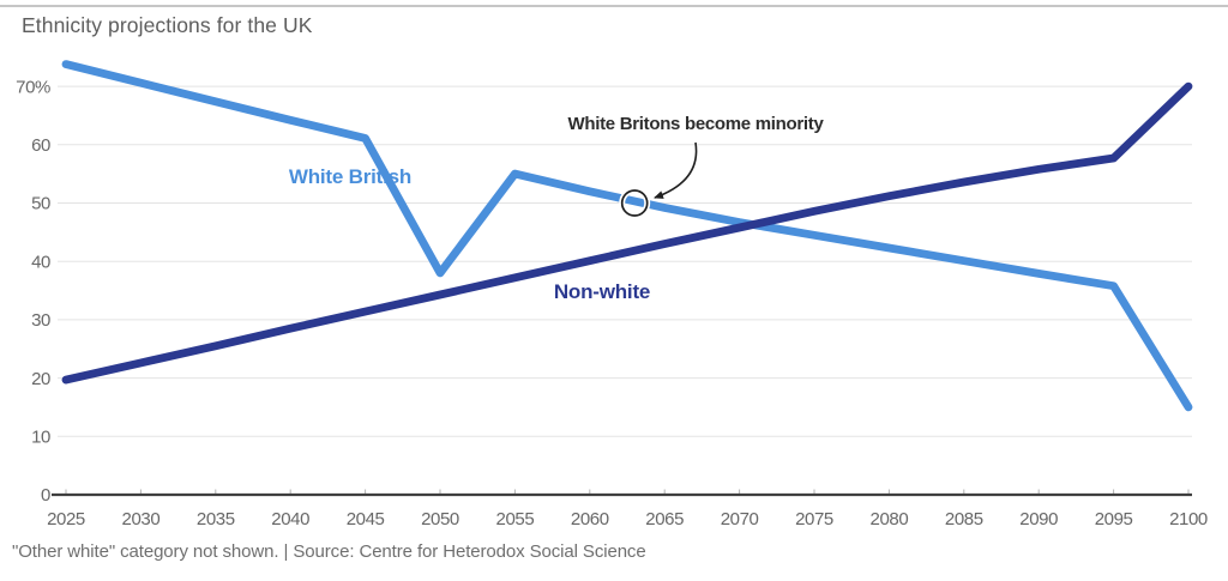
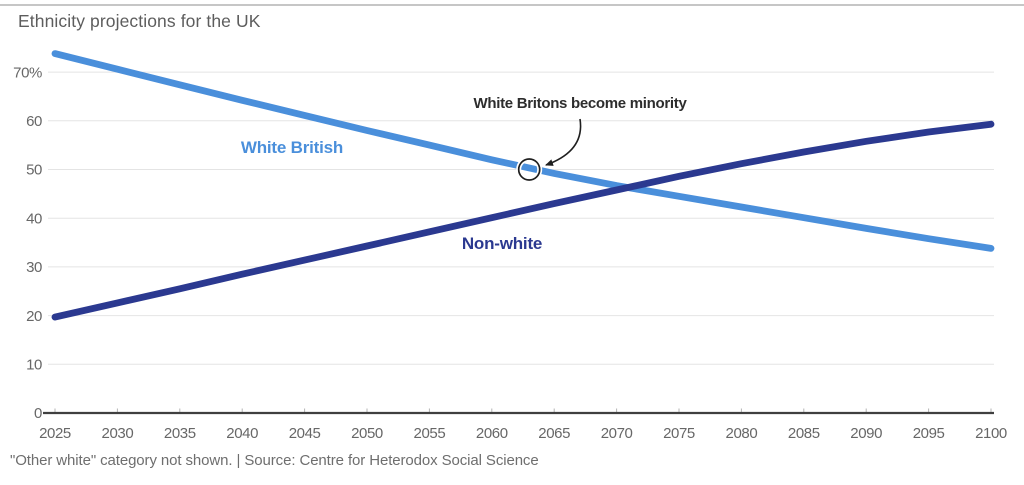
White British/2050: 38% -> 58%
White British/2100: 15% -> 34%
Non-white/2100: 70% -> 59%
